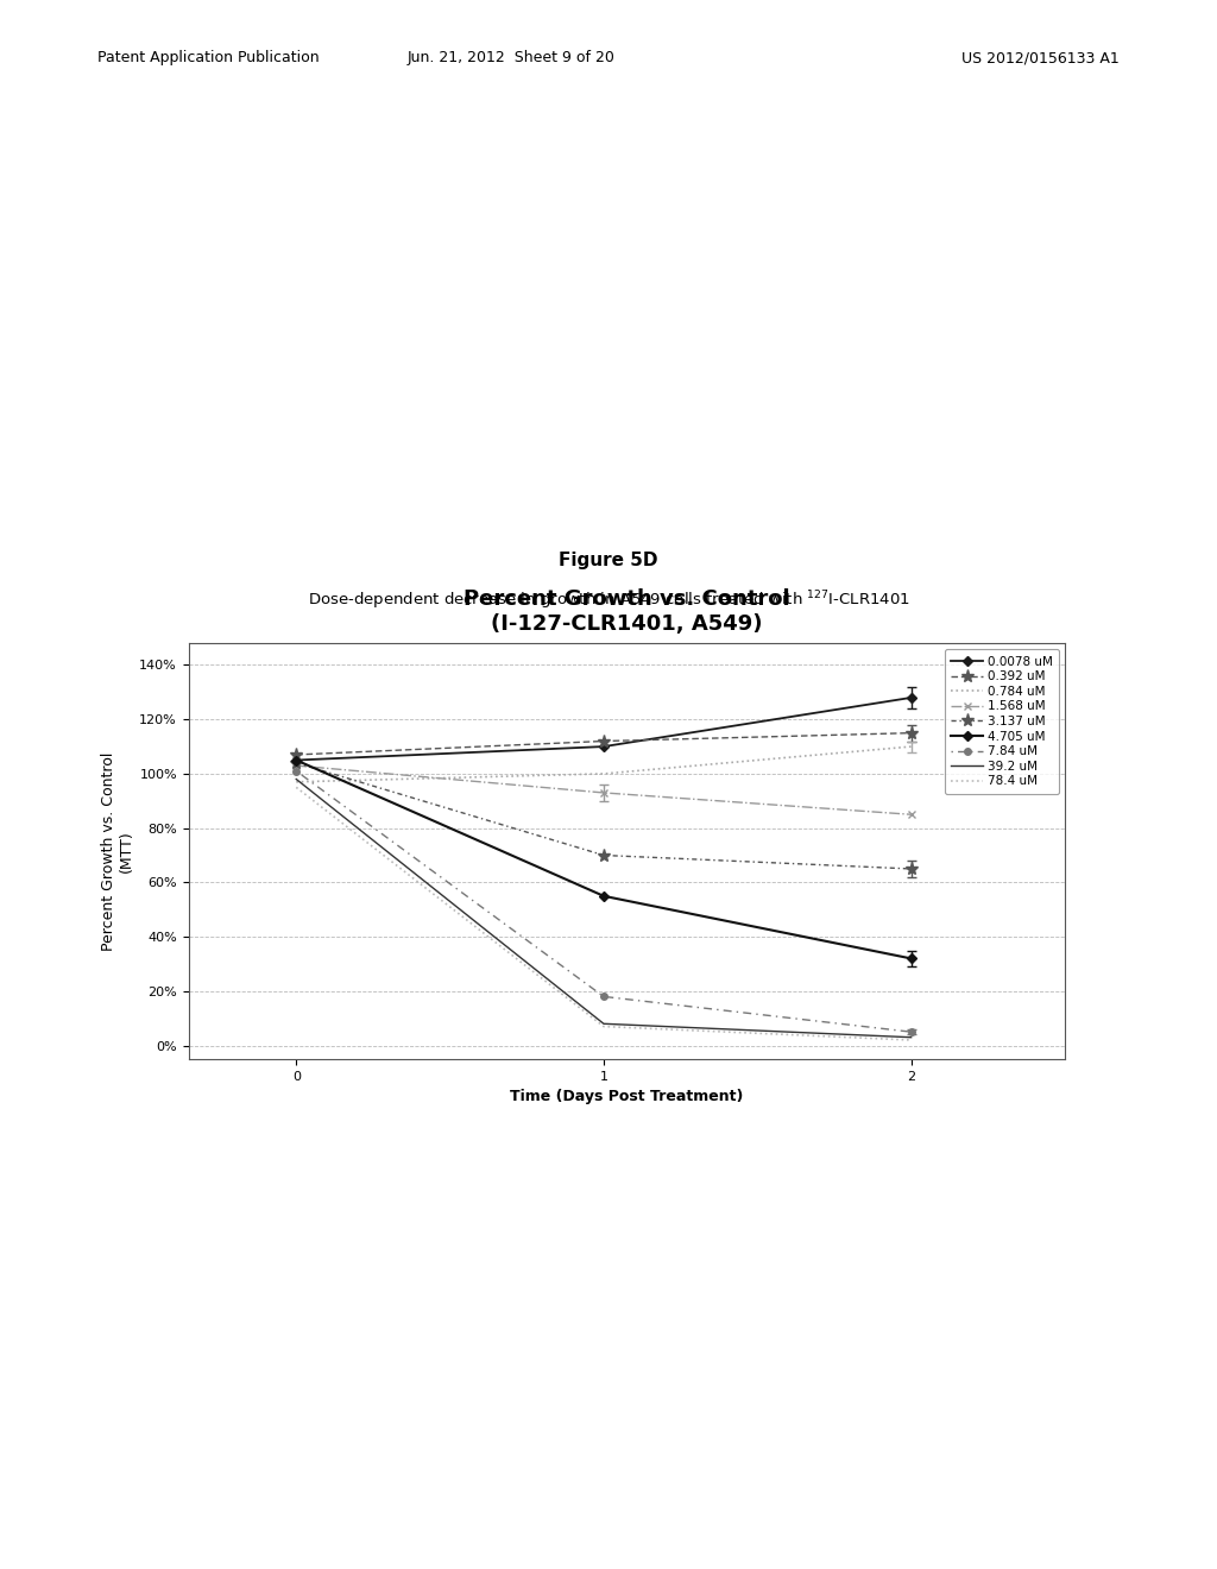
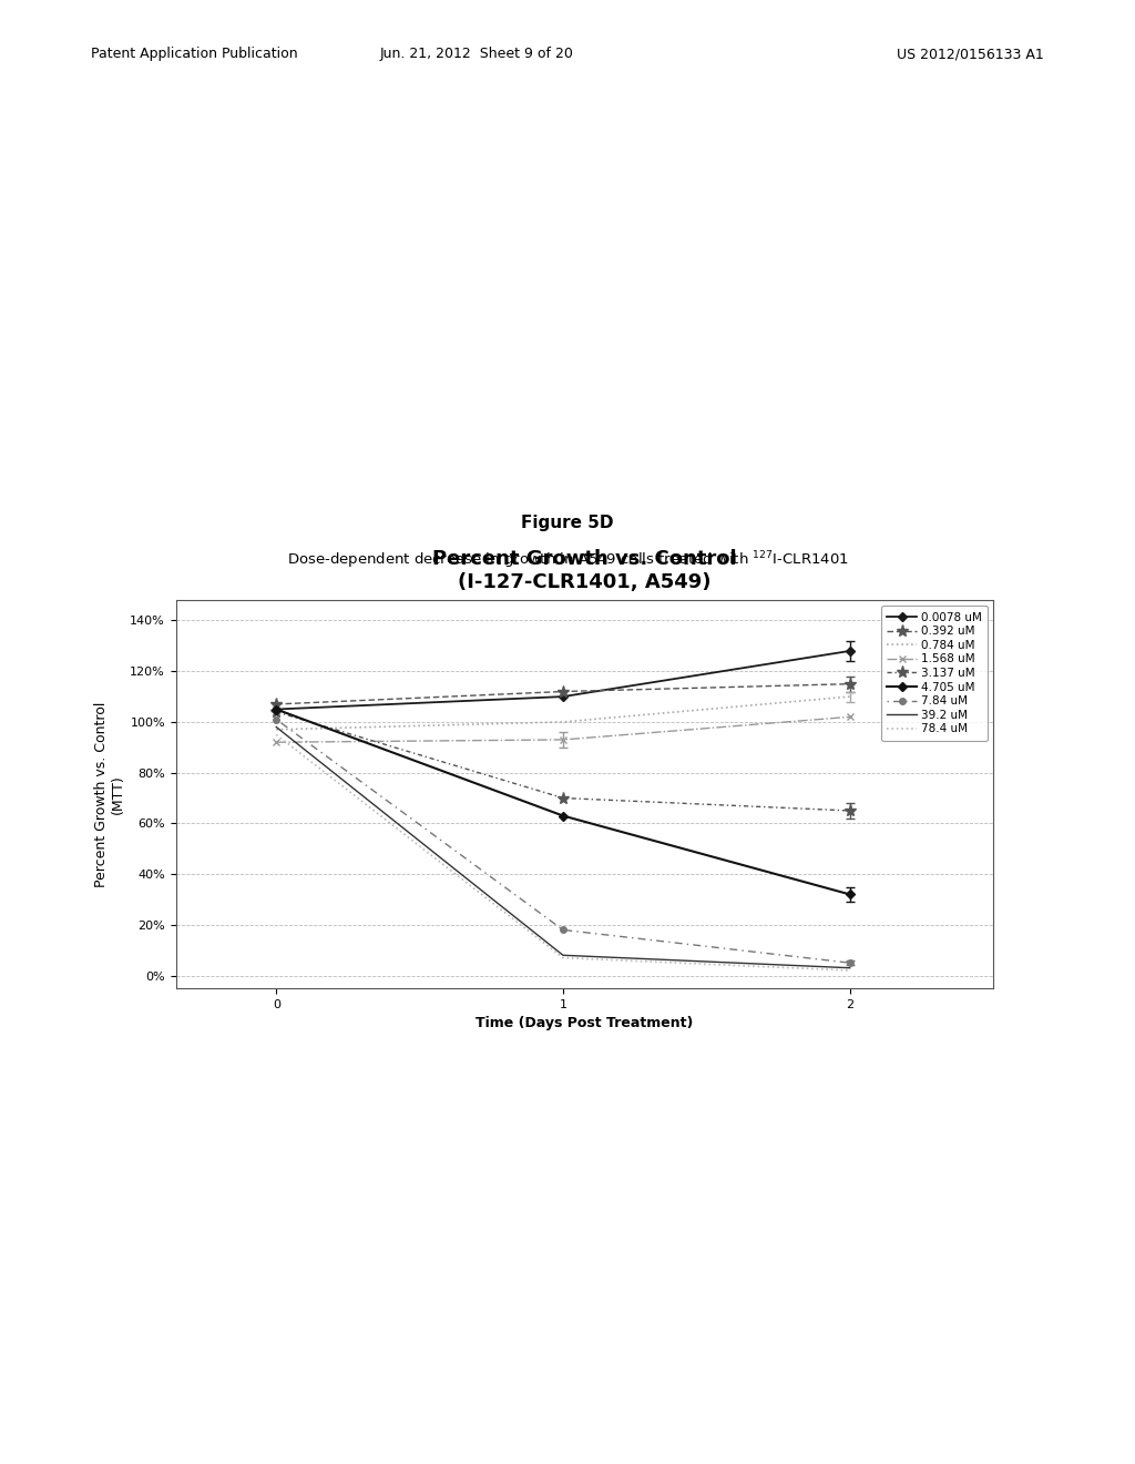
1.568 uM/0: 103% -> 92%
4.705 uM/1: 55% -> 63%
1.568 uM/2: 85% -> 102%
